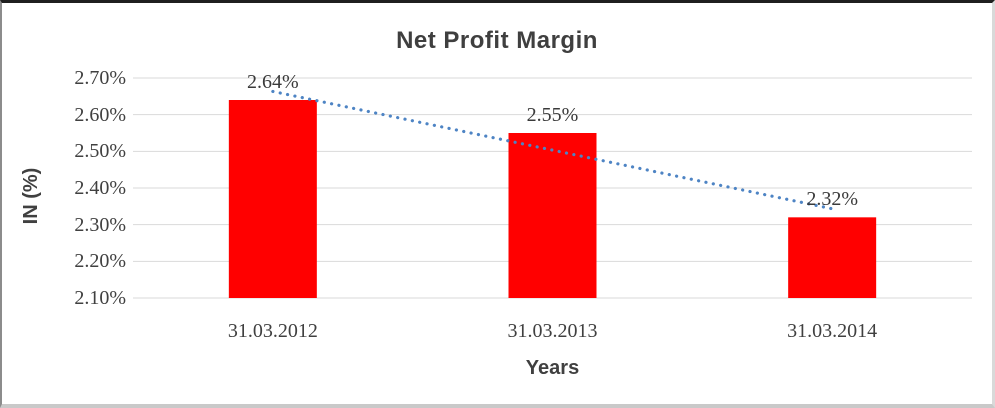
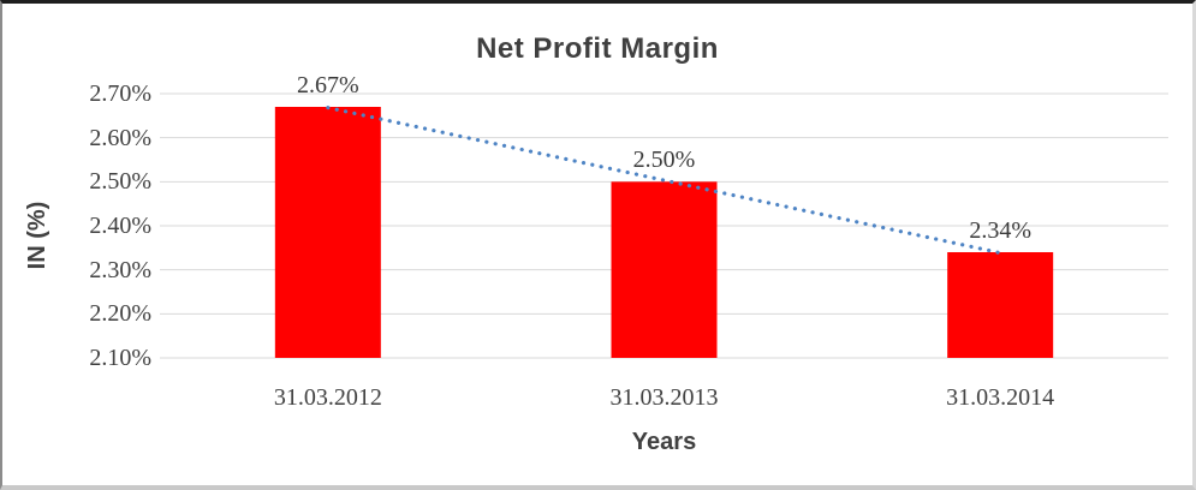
31.03.2012: 2.64% -> 2.67%
31.03.2013: 2.55% -> 2.50%
31.03.2014: 2.32% -> 2.34%
